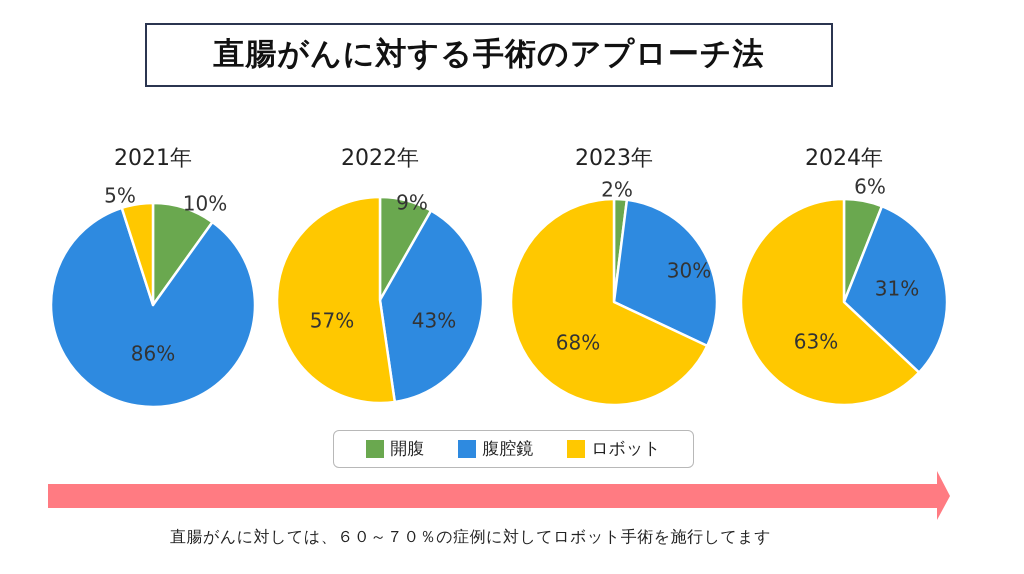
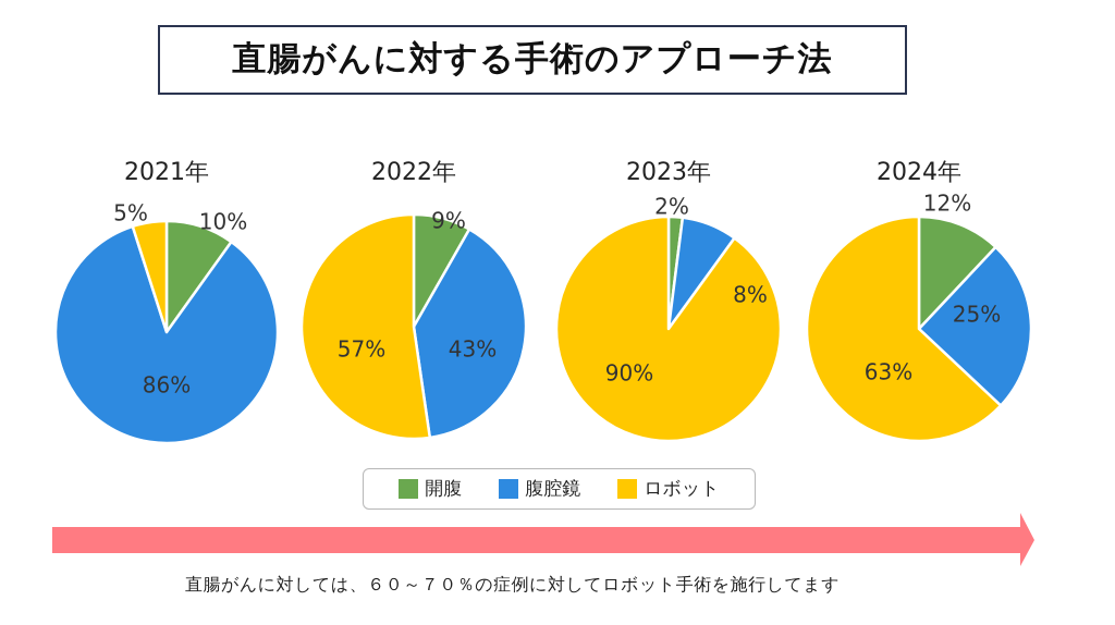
2023年/腹腔鏡: 30% -> 8%
2023年/ロボット: 68% -> 90%
2024年/開腹: 6% -> 12%
2024年/腹腔鏡: 31% -> 25%
